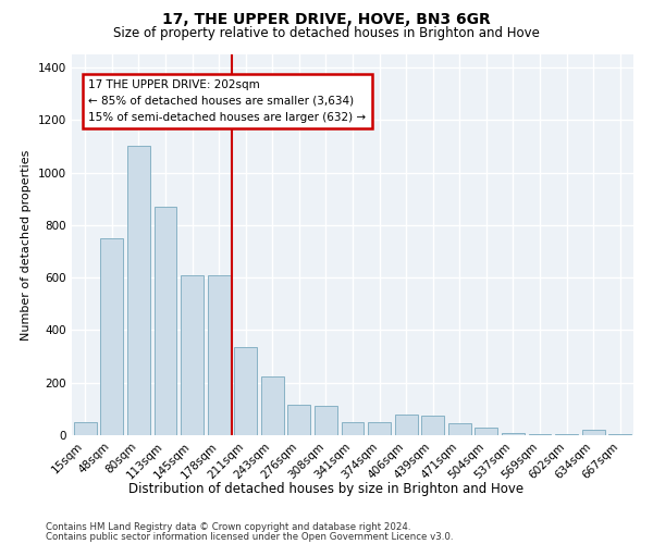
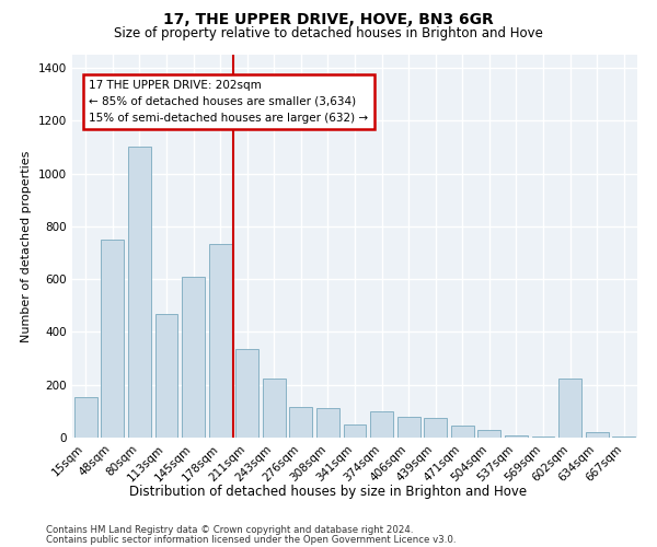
15sqm: 50 -> 155
113sqm: 870 -> 470
178sqm: 610 -> 735
374sqm: 50 -> 100
602sqm: 5 -> 225
